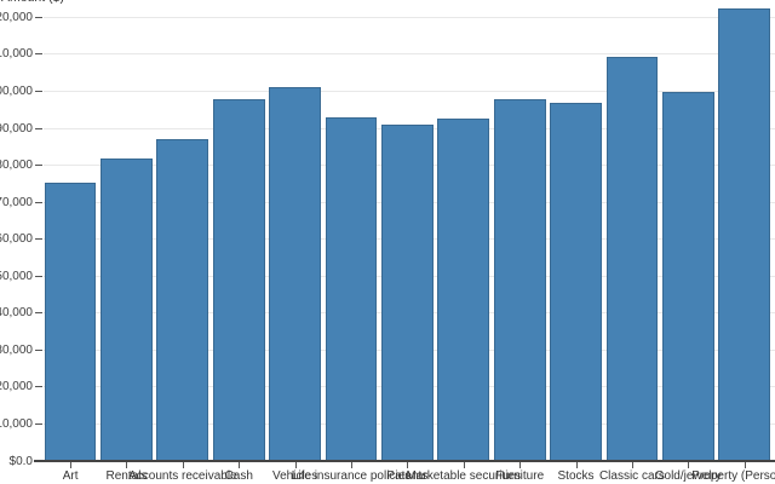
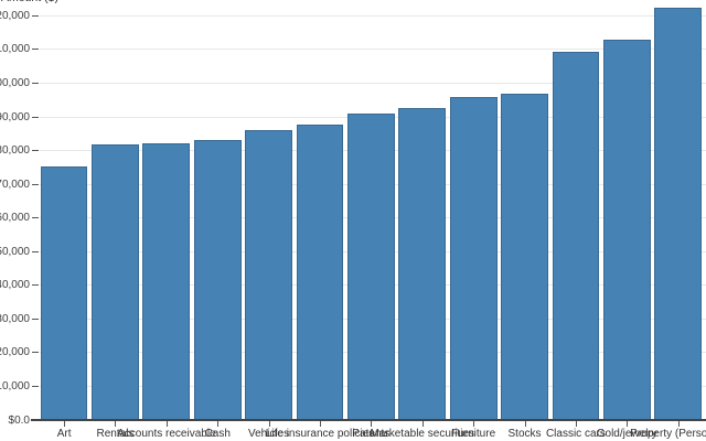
Accounts receivable: 87000 -> 82000
Cash: 98000 -> 83000
Vehicles: 101000 -> 86000
Life insurance policies: 93000 -> 88000
Furniture: 98000 -> 96000
Gold/jewelry: 100000 -> 113000
